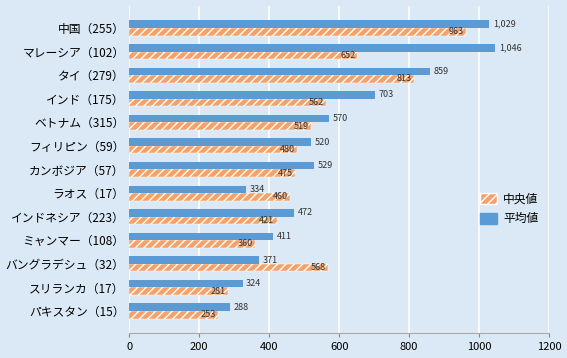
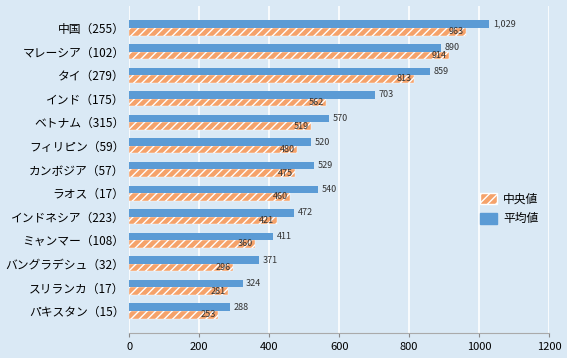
平均値/マレーシア（102）: 1,046 -> 890
中央値/マレーシア（102）: 652 -> 914
平均値/ラオス（17）: 334 -> 540
中央値/バングラデシュ（32）: 568 -> 296
